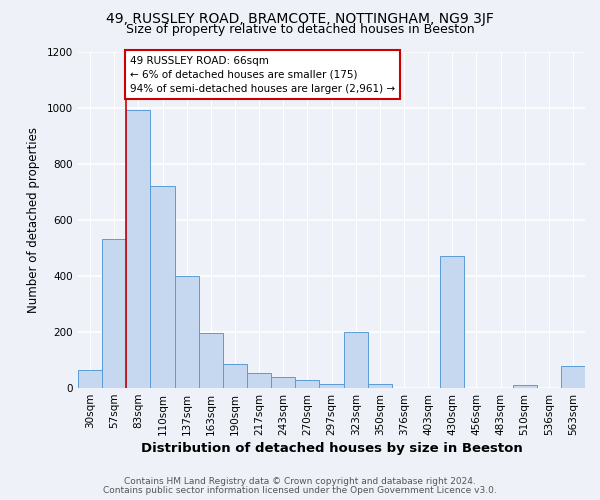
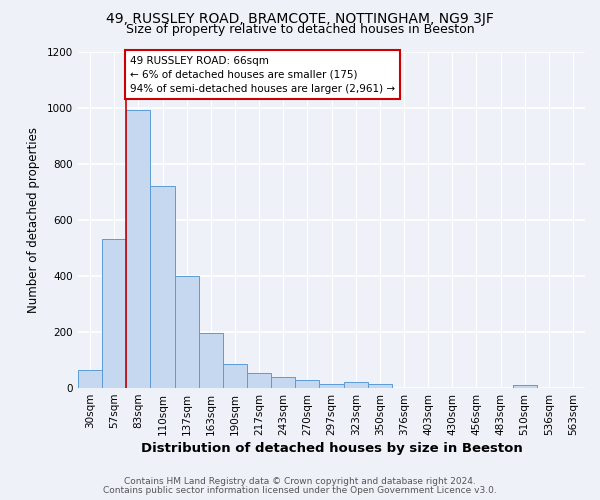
323sqm: 200 -> 20
430sqm: 470 -> 2
563sqm: 80 -> 2
